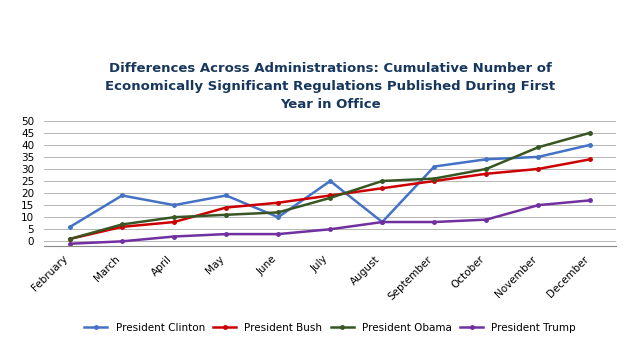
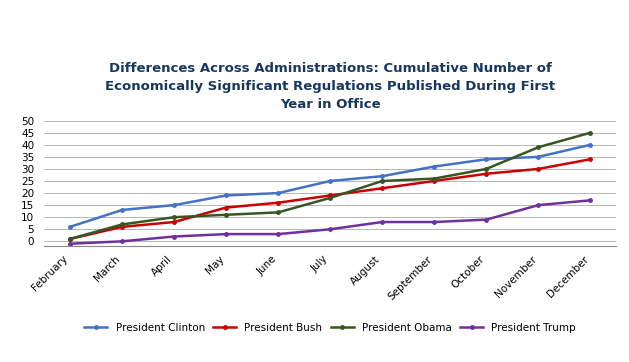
President Clinton/March: 19 -> 13
President Clinton/June: 10 -> 20
President Clinton/August: 8 -> 27
